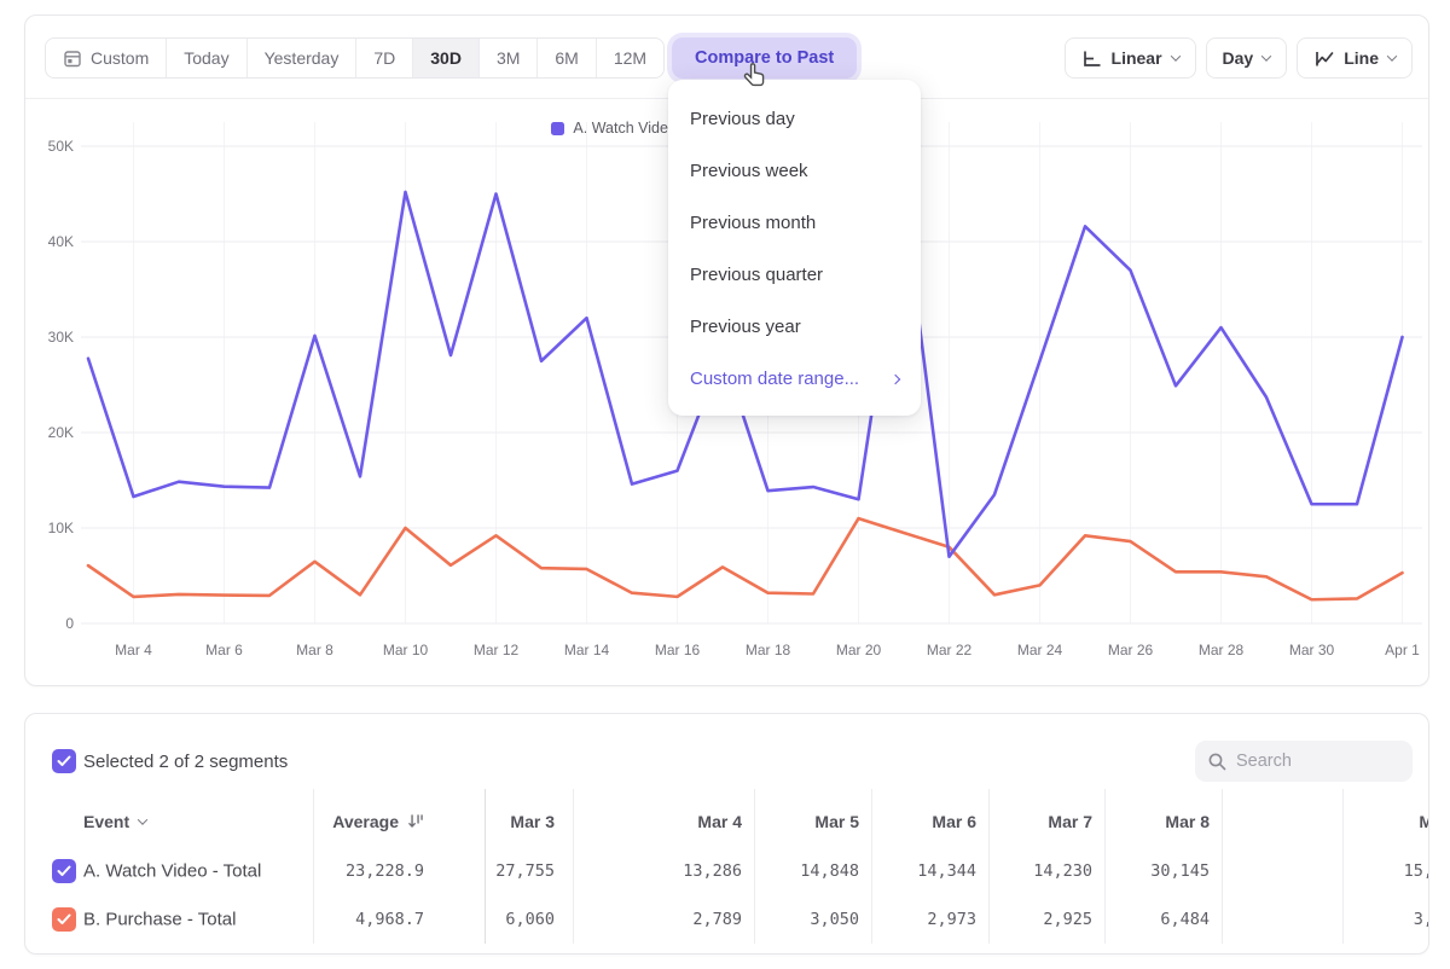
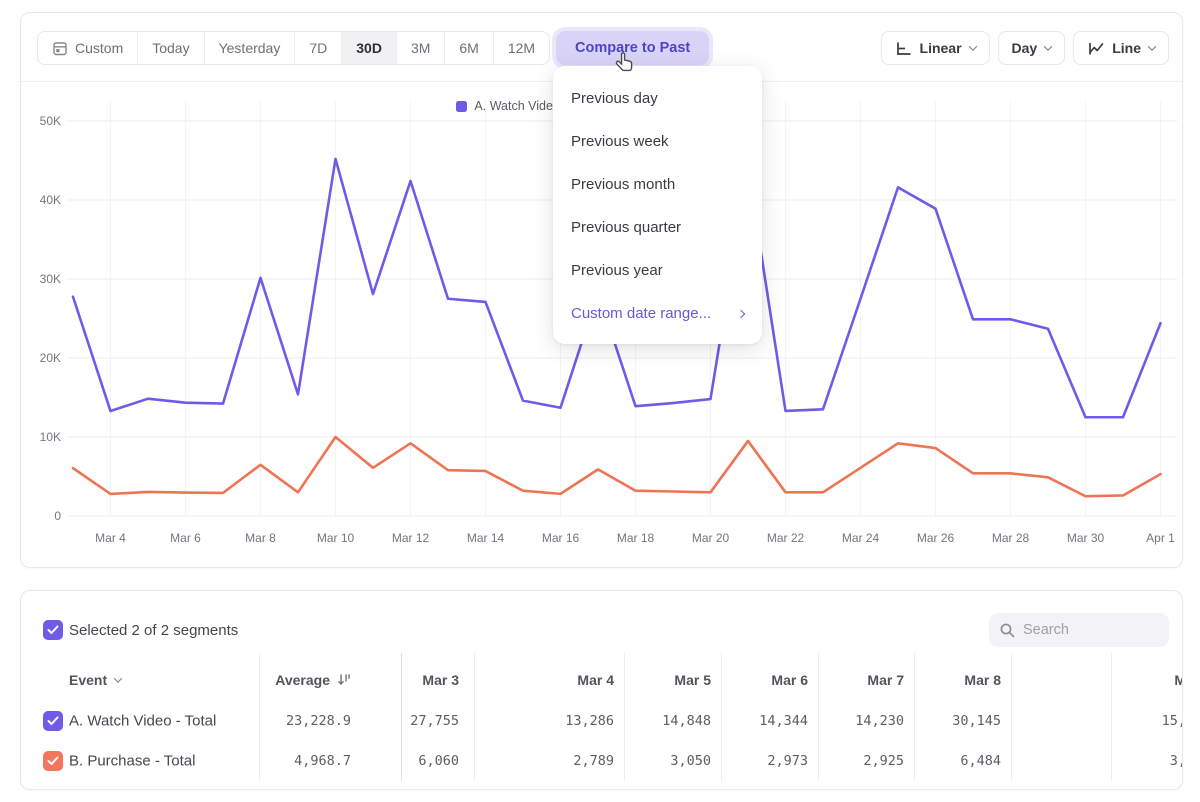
A. Watch Video - Total/Mar 12: 45K -> 42K
A. Watch Video - Total/Mar 14: 32K -> 27K
A. Watch Video - Total/Mar 16: 16K -> 14K
A. Watch Video - Total/Mar 20: 13K -> 15K
B. Purchase - Total/Mar 20: 11K -> 3K
A. Watch Video - Total/Mar 22: 7K -> 13K
B. Purchase - Total/Mar 22: 8K -> 3K
B. Purchase - Total/Mar 24: 4K -> 6K
A. Watch Video - Total/Mar 26: 37K -> 39K
A. Watch Video - Total/Mar 28: 31K -> 25K
A. Watch Video - Total/Apr 1: 30K -> 24K
